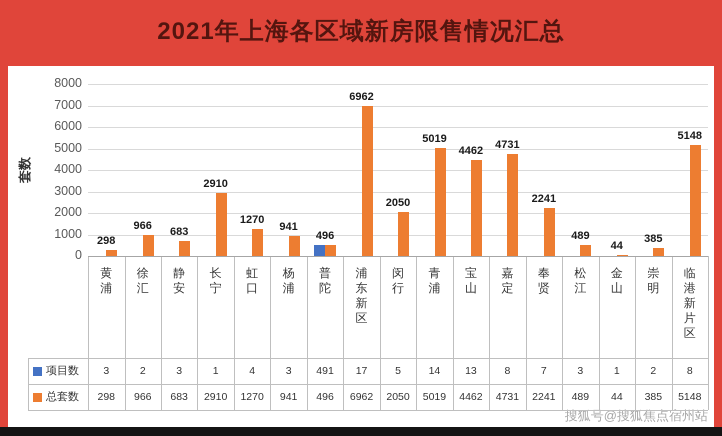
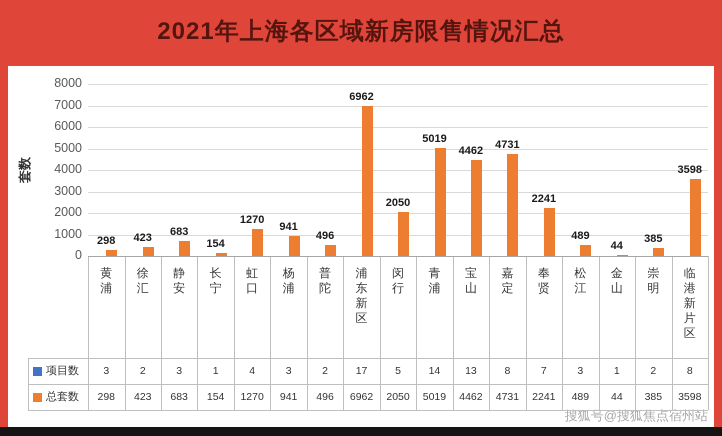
总套数/徐汇: 966 -> 423
总套数/长宁: 2910 -> 154
项目数/普陀: 491 -> 2
总套数/临港新片区: 5148 -> 3598
